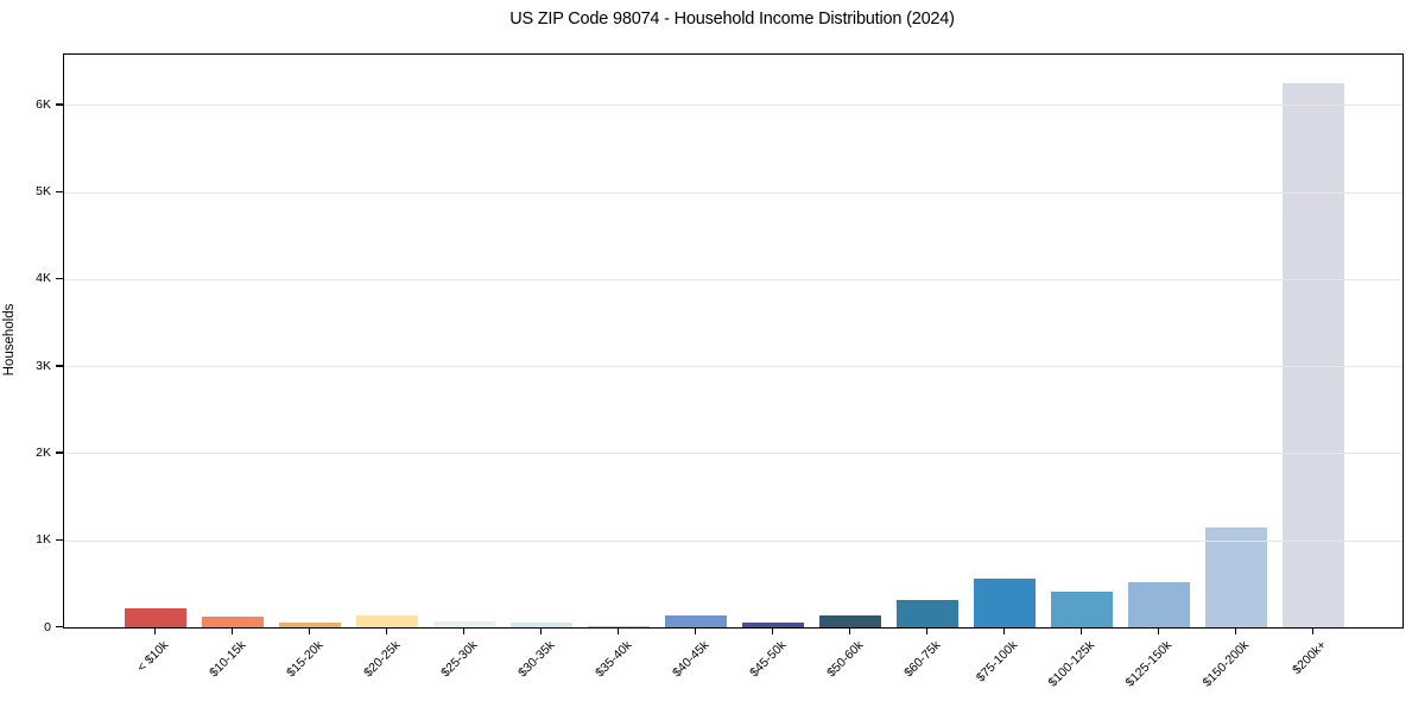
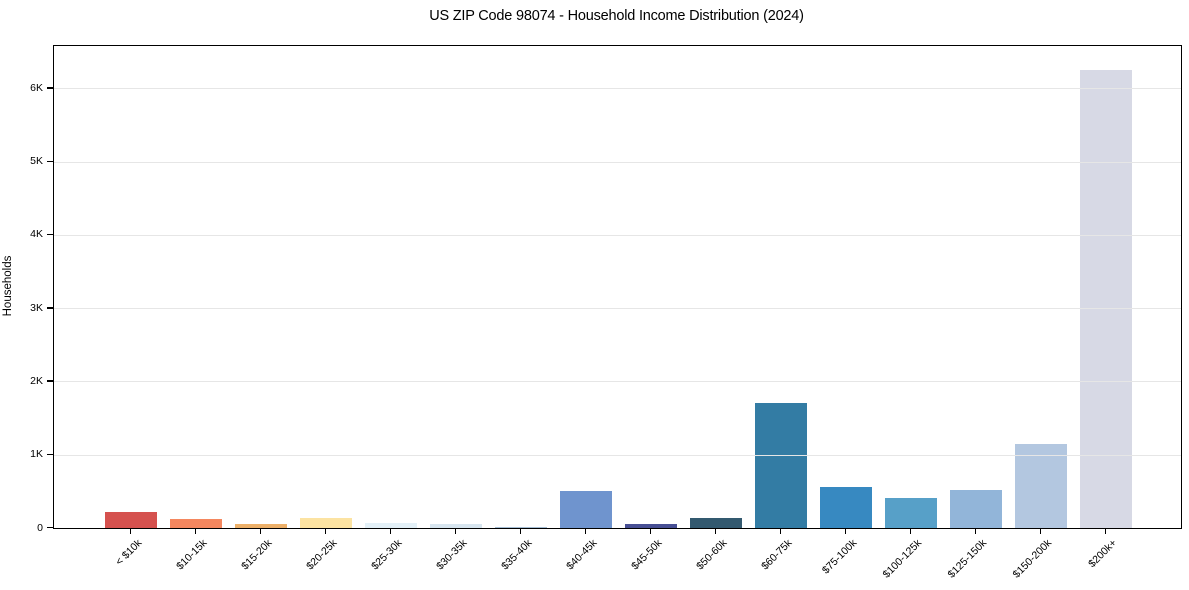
$40-45k: 0.1K -> 0.5K
$60-75k: 0.3K -> 1.7K
